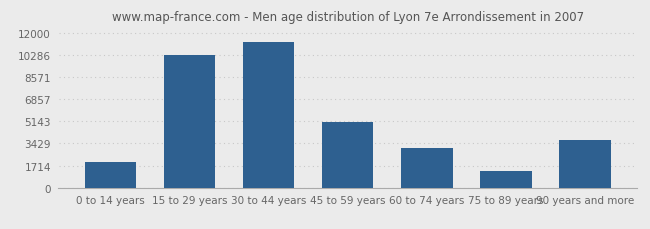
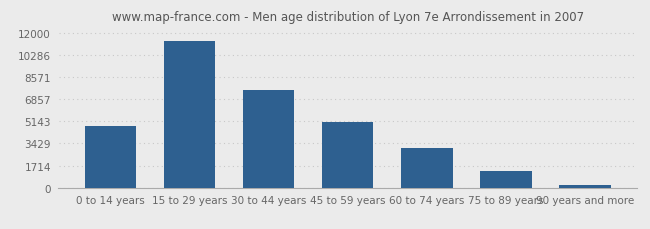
0 to 14 years: 2000 -> 4800
15 to 29 years: 10300 -> 11400
30 to 44 years: 11300 -> 7600
90 years and more: 3700 -> 200
